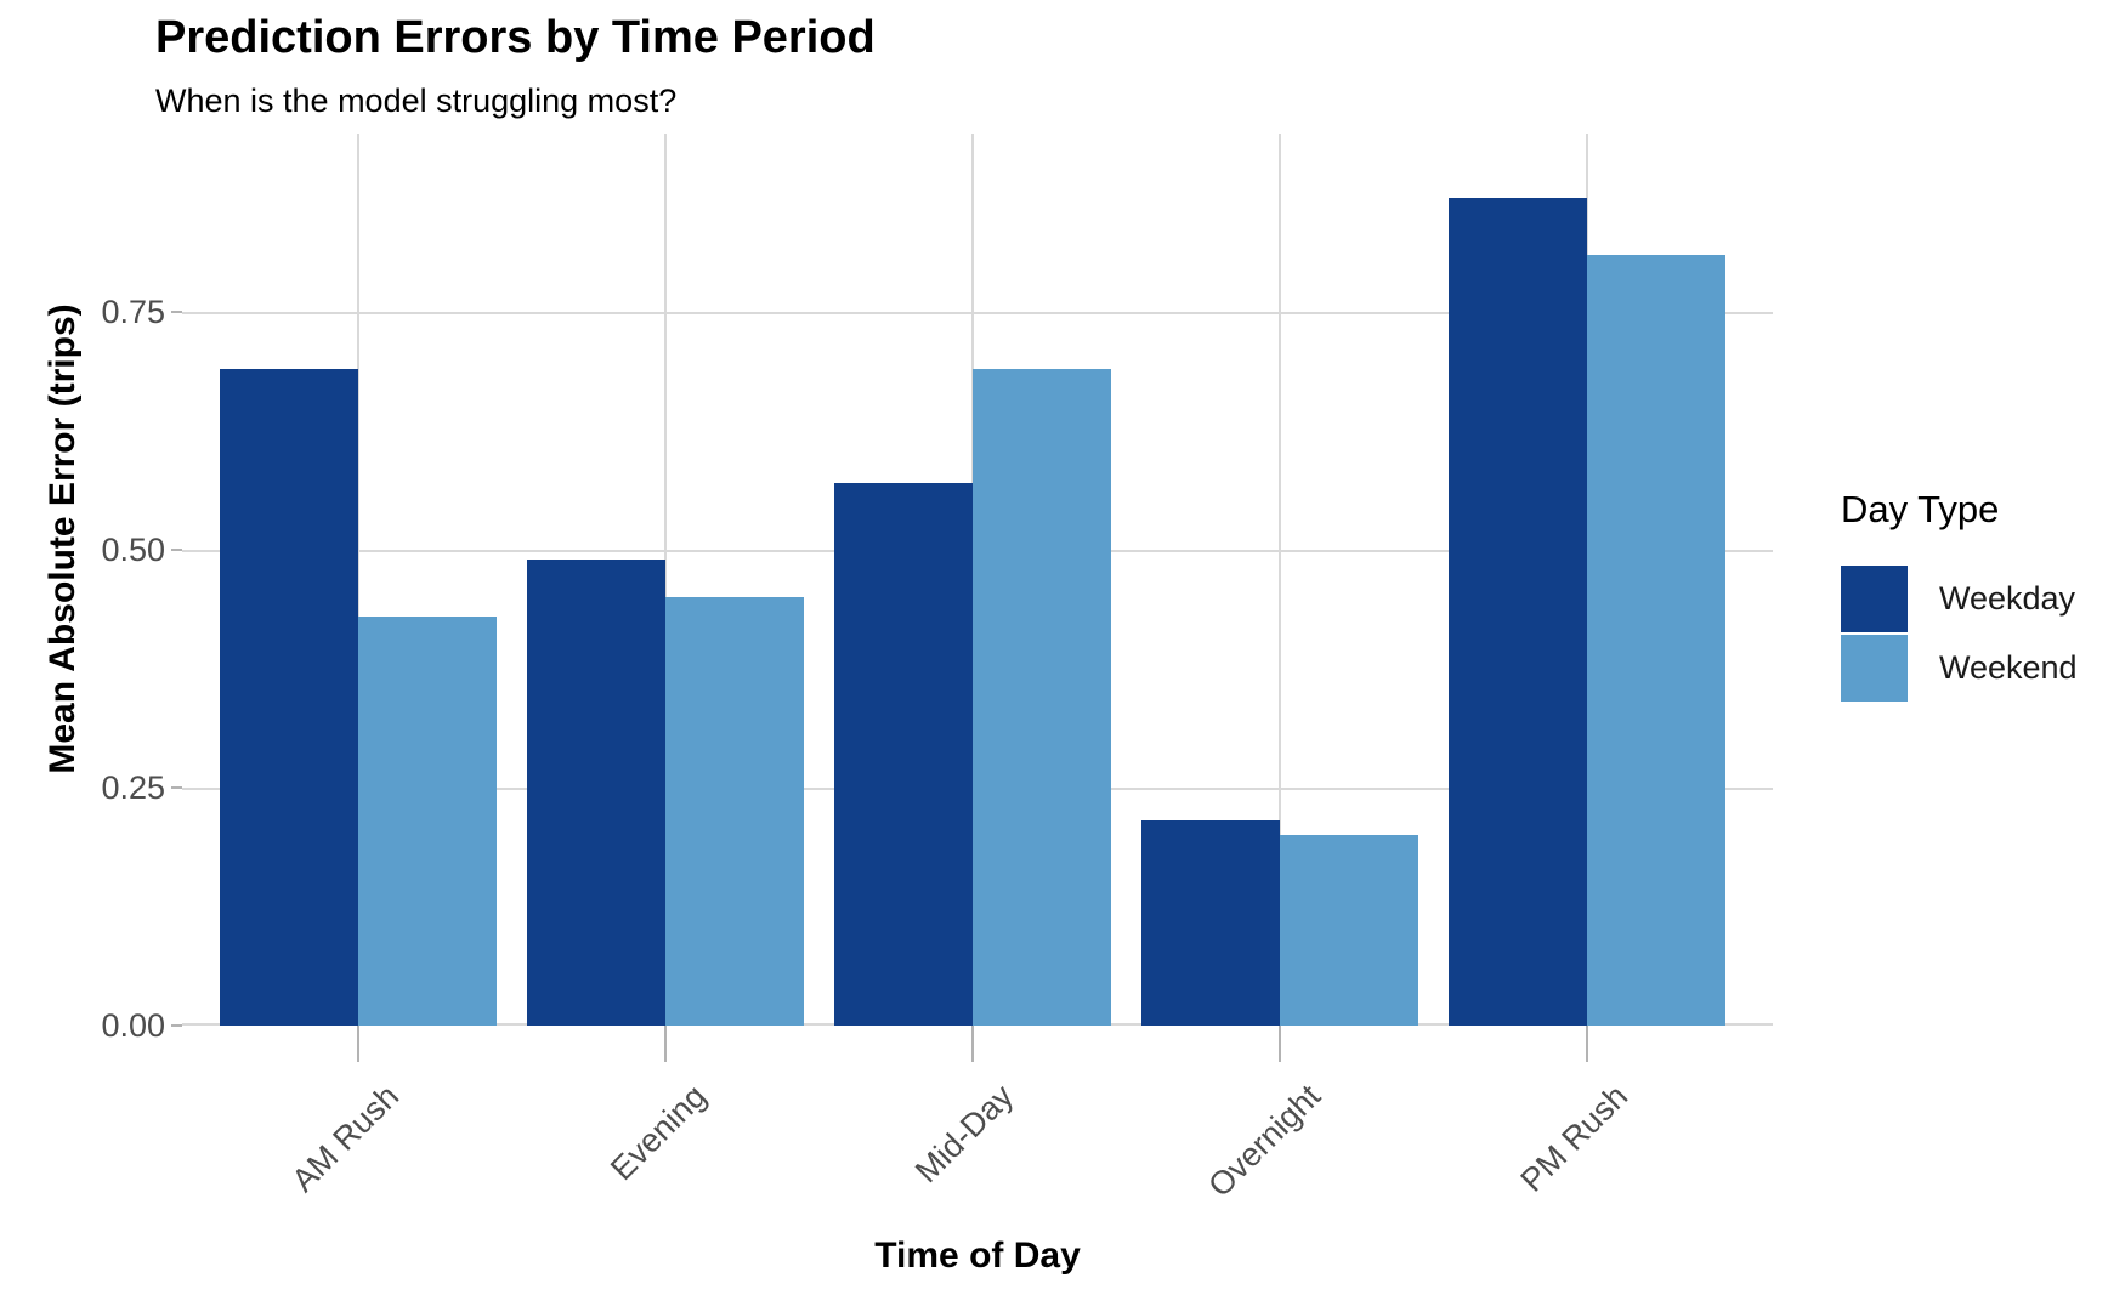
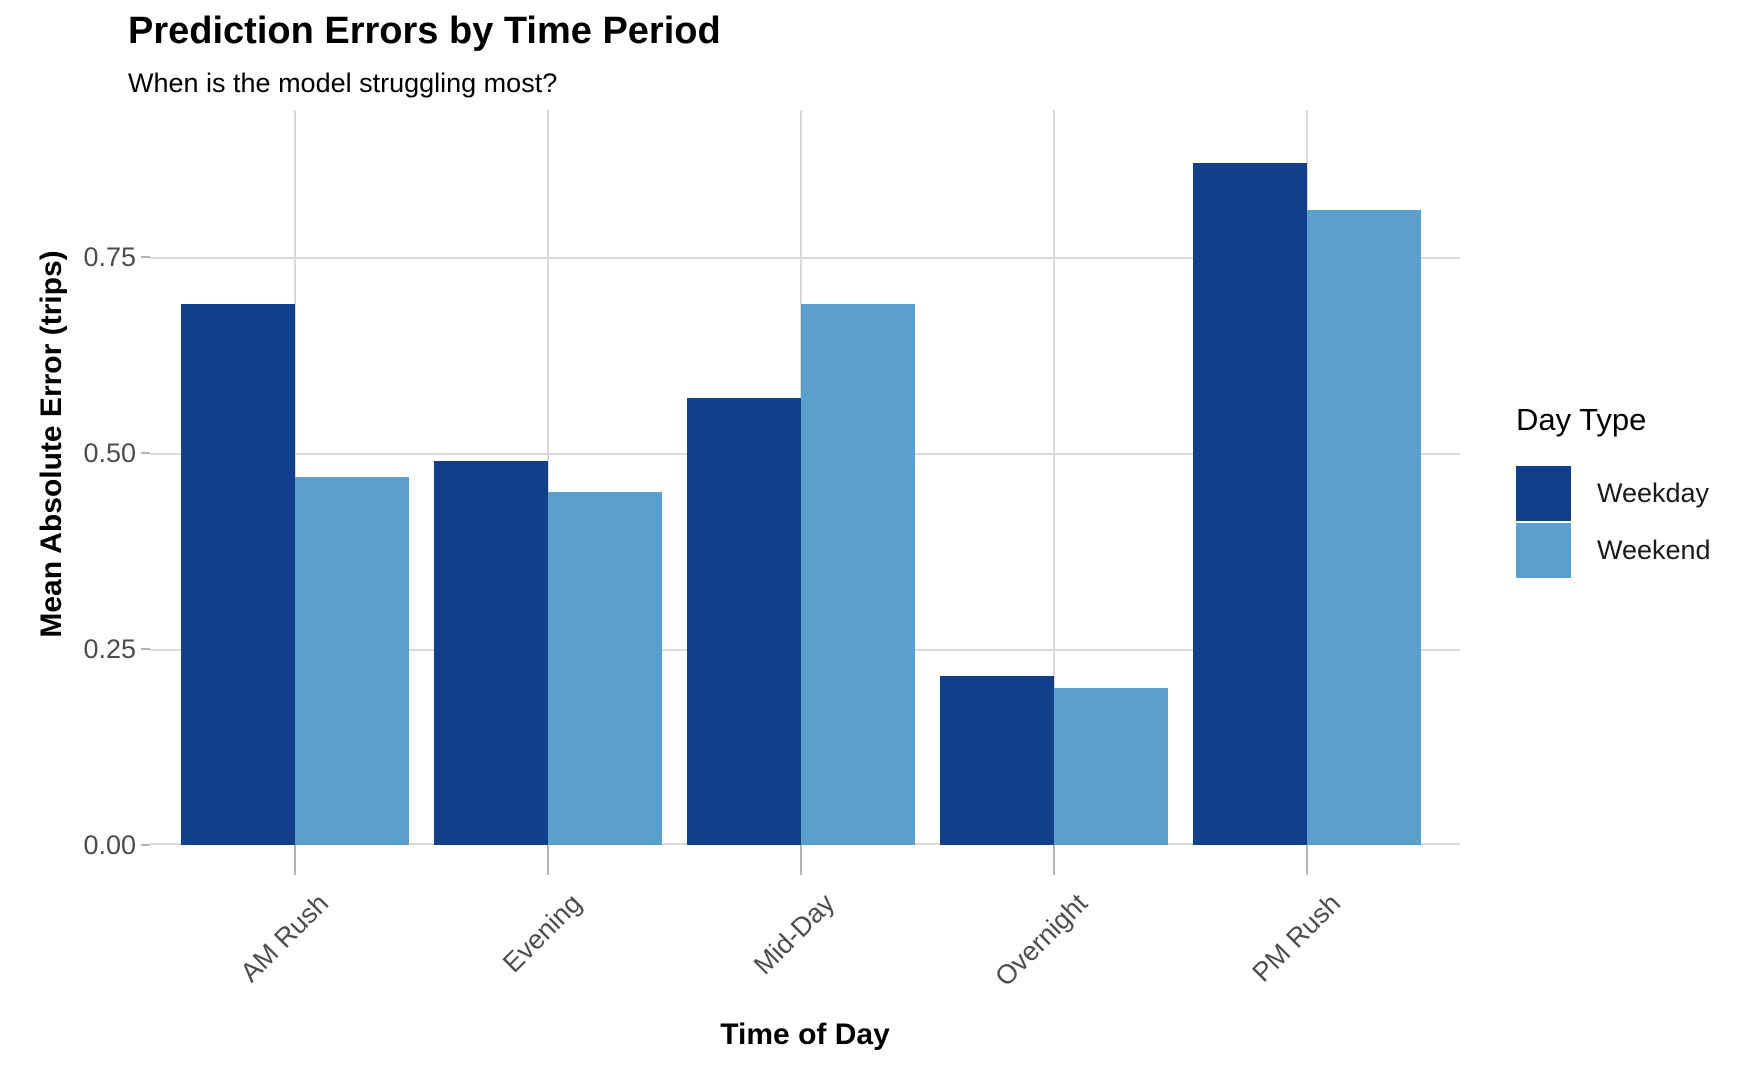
Weekend/AM Rush: 0.43 -> 0.47
